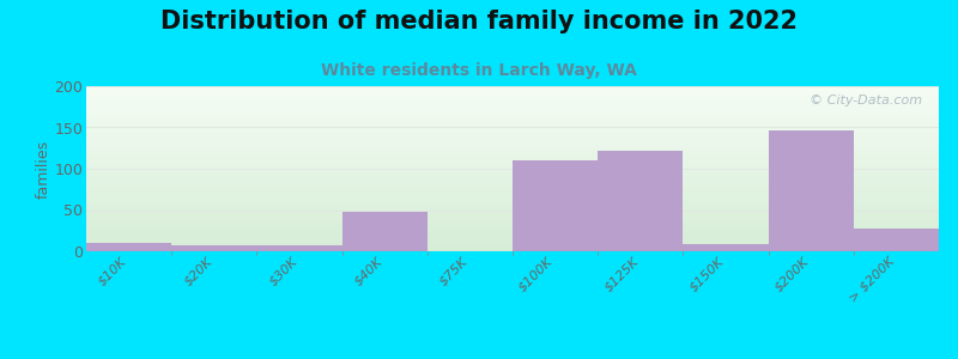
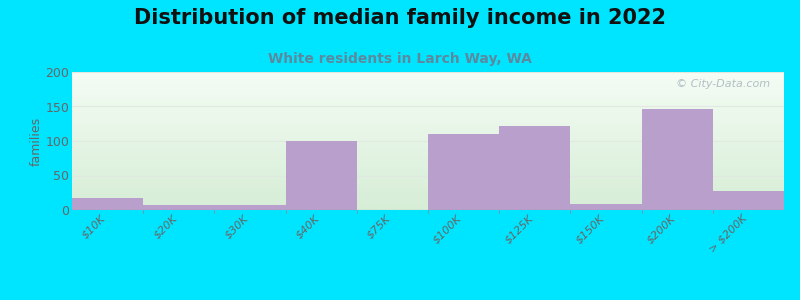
$10K: 10 -> 18
$40K: 48 -> 100
